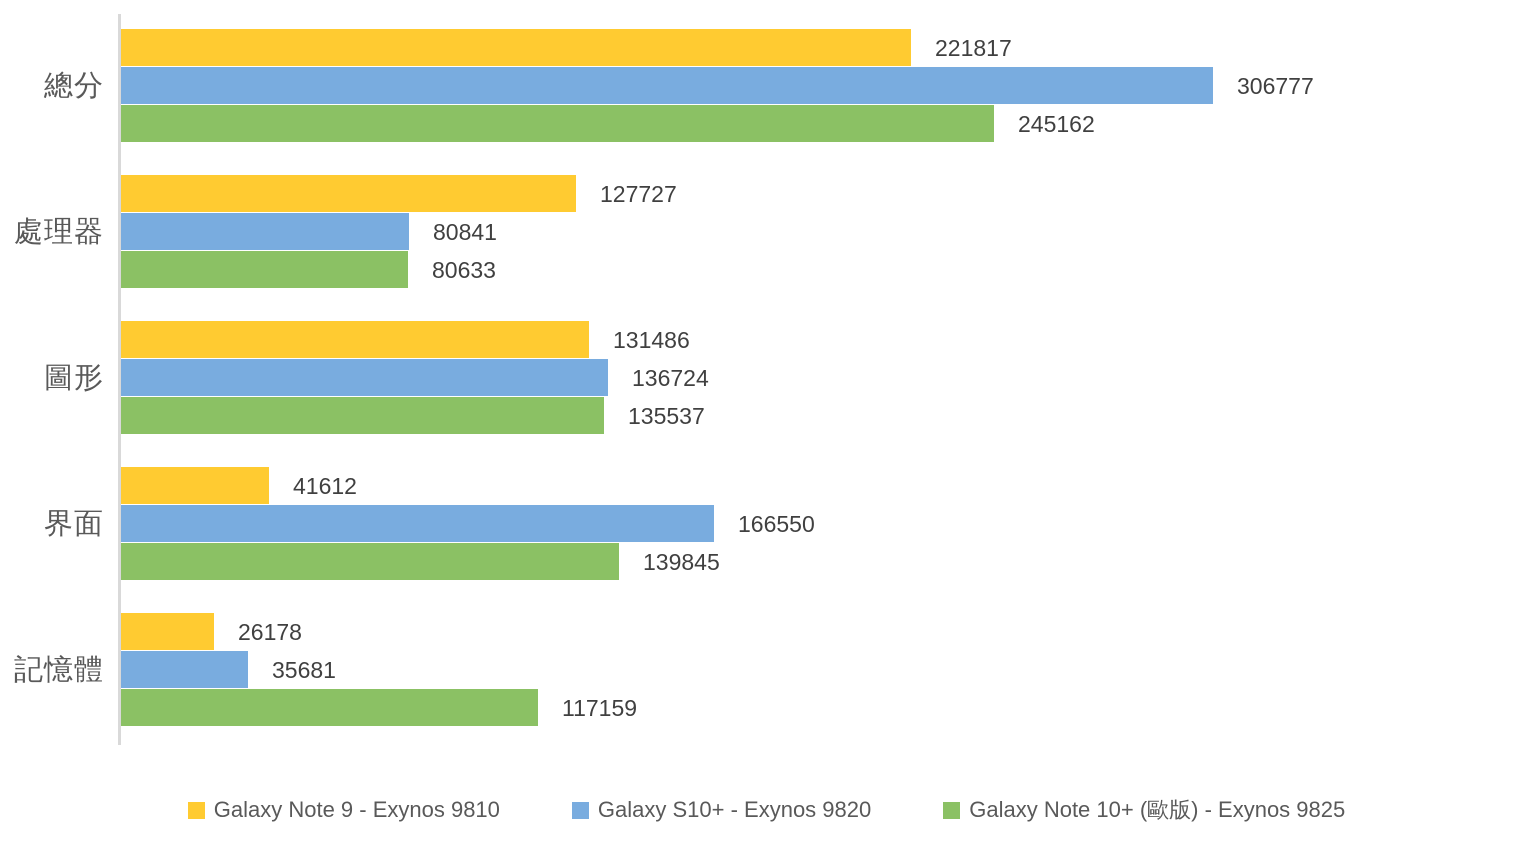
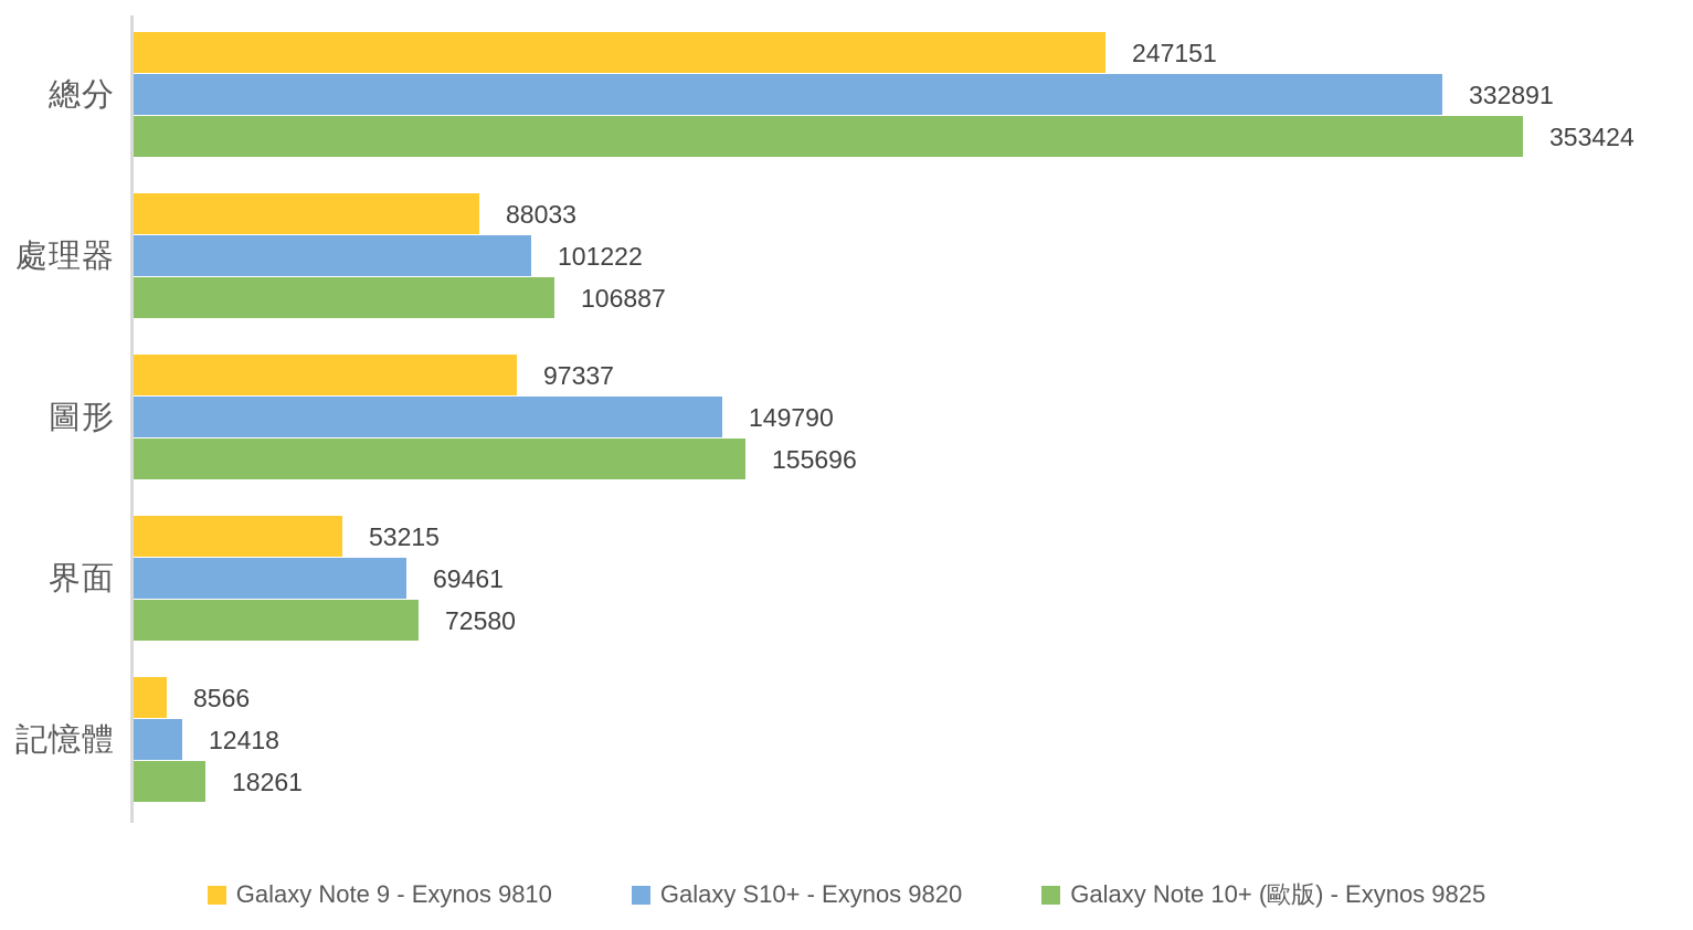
Galaxy Note 9 - Exynos 9810/總分: 221817 -> 247151
Galaxy S10+ - Exynos 9820/總分: 306777 -> 332891
Galaxy Note 10+ (歐版) - Exynos 9825/總分: 245162 -> 353424
Galaxy Note 9 - Exynos 9810/處理器: 127727 -> 88033
Galaxy S10+ - Exynos 9820/處理器: 80841 -> 101222
Galaxy Note 10+ (歐版) - Exynos 9825/處理器: 80633 -> 106887
Galaxy Note 9 - Exynos 9810/圖形: 131486 -> 97337
Galaxy S10+ - Exynos 9820/圖形: 136724 -> 149790
Galaxy Note 10+ (歐版) - Exynos 9825/圖形: 135537 -> 155696
Galaxy Note 9 - Exynos 9810/界面: 41612 -> 53215
Galaxy S10+ - Exynos 9820/界面: 166550 -> 69461
Galaxy Note 10+ (歐版) - Exynos 9825/界面: 139845 -> 72580
Galaxy Note 9 - Exynos 9810/記憶體: 26178 -> 8566
Galaxy S10+ - Exynos 9820/記憶體: 35681 -> 12418
Galaxy Note 10+ (歐版) - Exynos 9825/記憶體: 117159 -> 18261
